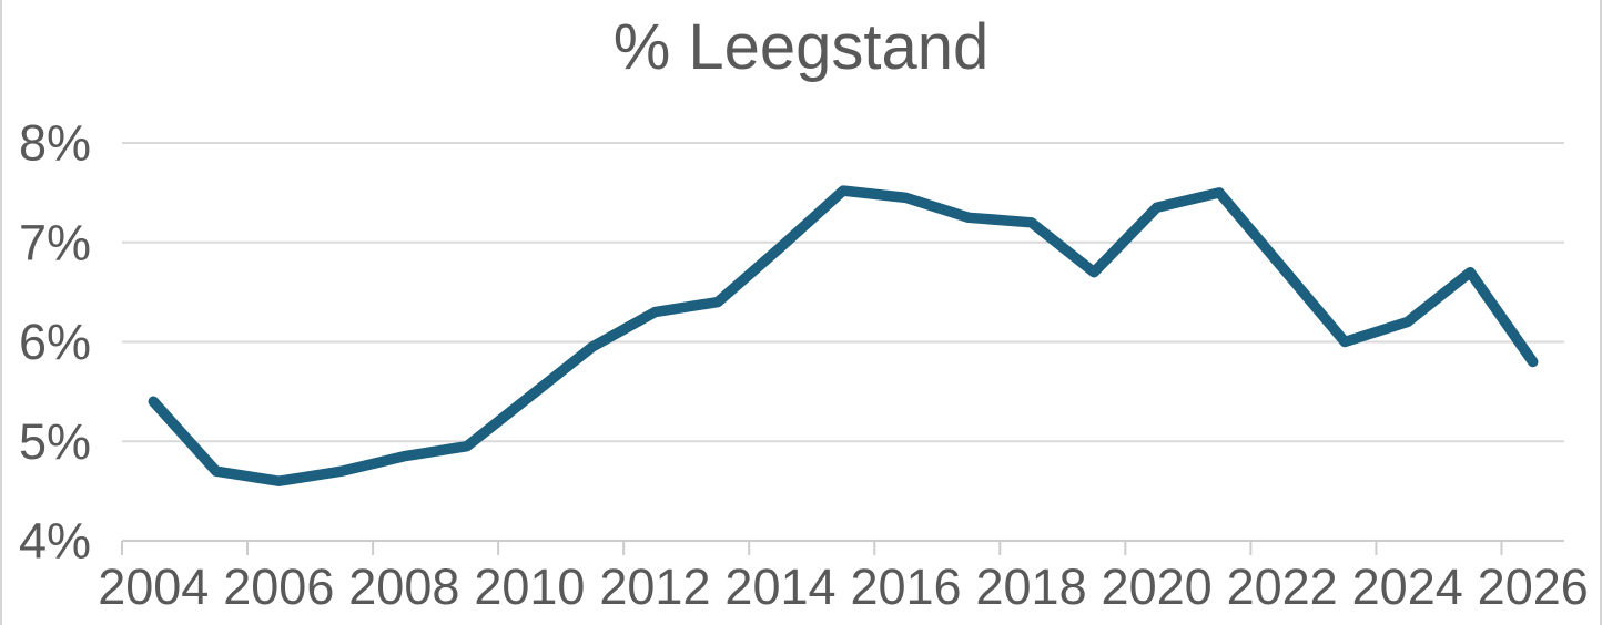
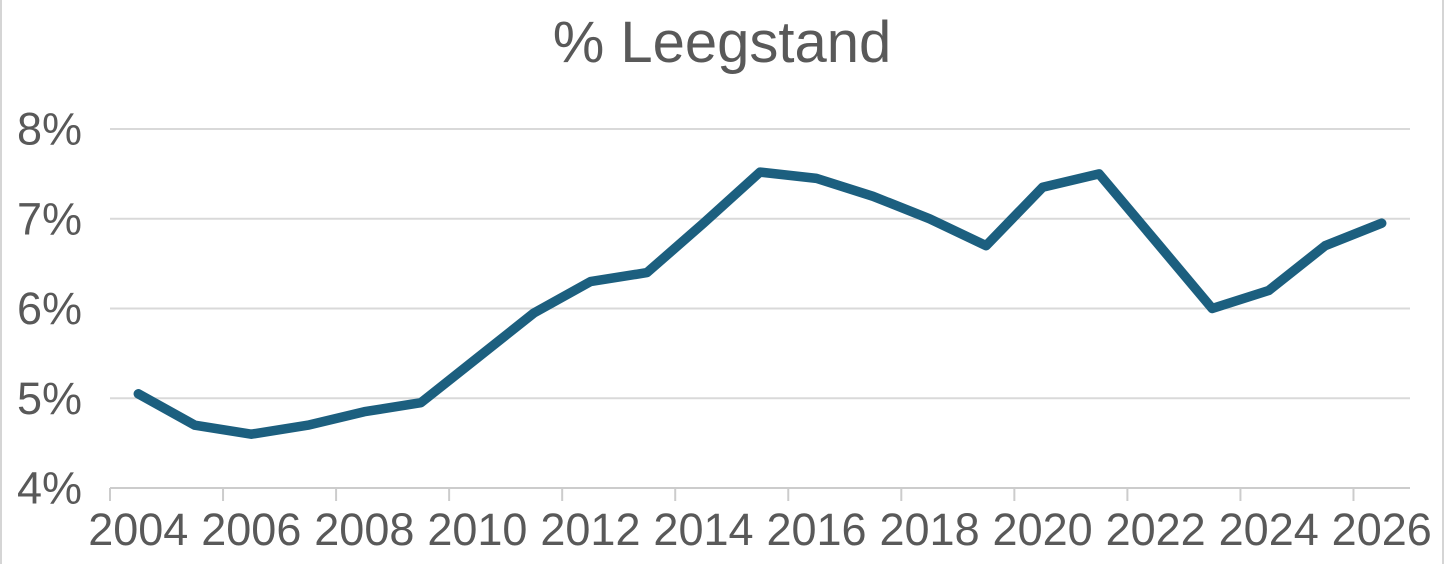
2004: 5.4% -> 5.0%
2018: 7.2% -> 7.0%
2026: 5.8% -> 7.0%
